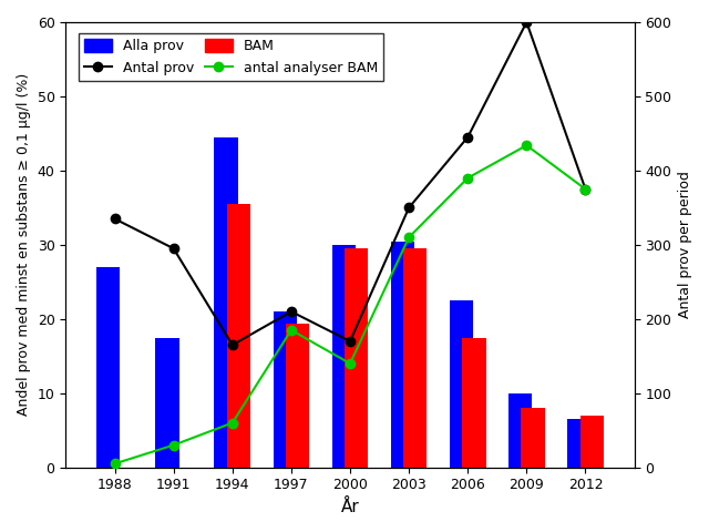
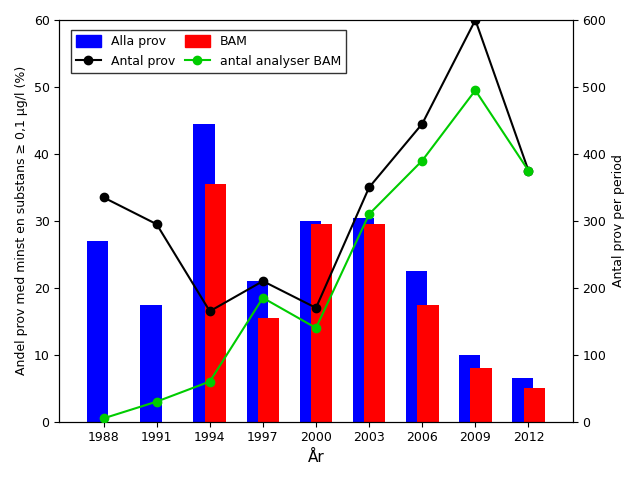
BAM/1997: 19.4 -> 15.5
antal analyser BAM/2009: 434 -> 495
BAM/2012: 7.0 -> 5.0
